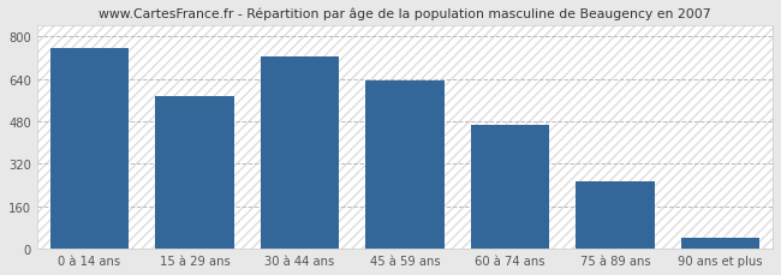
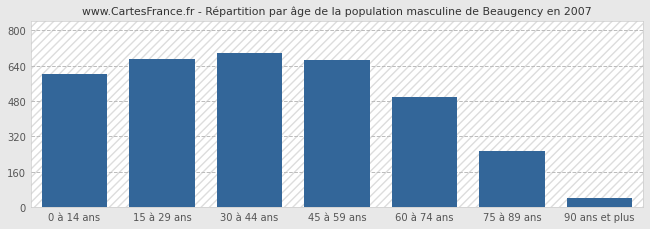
0 à 14 ans: 755 -> 600
15 à 29 ans: 575 -> 670
30 à 44 ans: 725 -> 695
45 à 59 ans: 635 -> 665
60 à 74 ans: 465 -> 500
